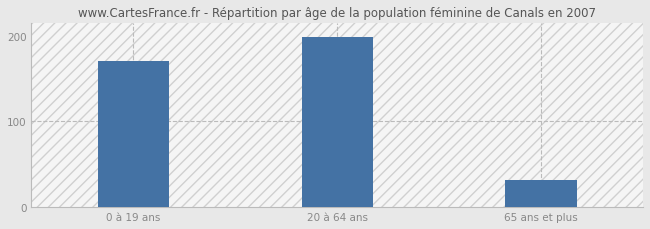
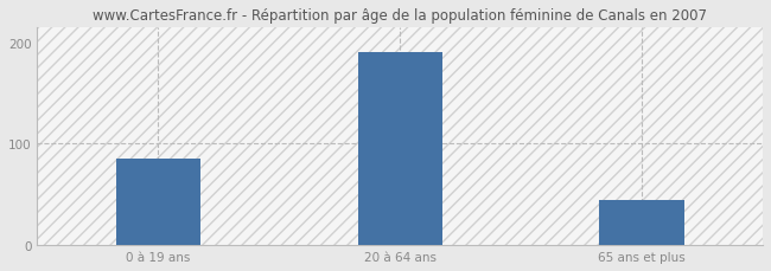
0 à 19 ans: 170 -> 85
20 à 64 ans: 198 -> 190
65 ans et plus: 32 -> 45
